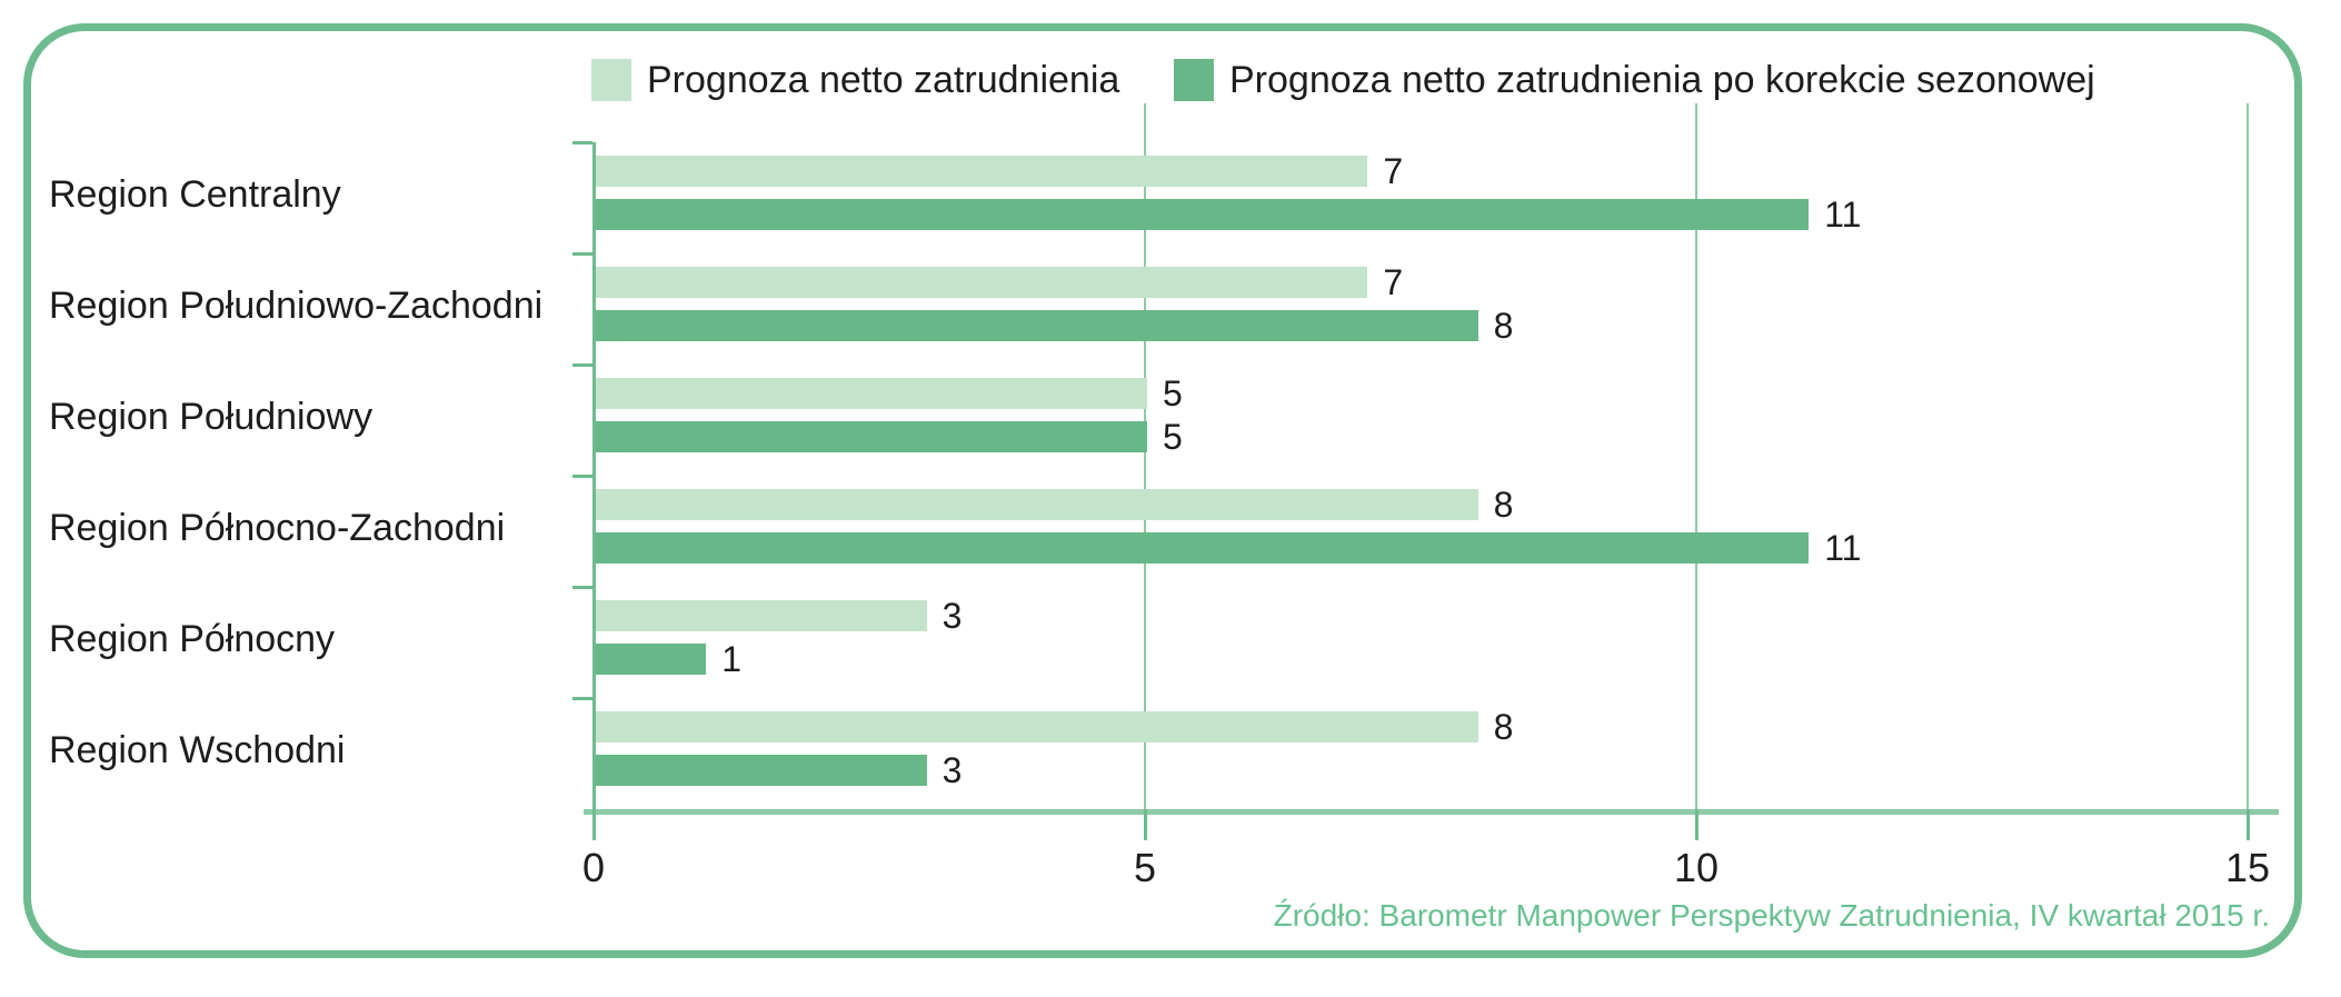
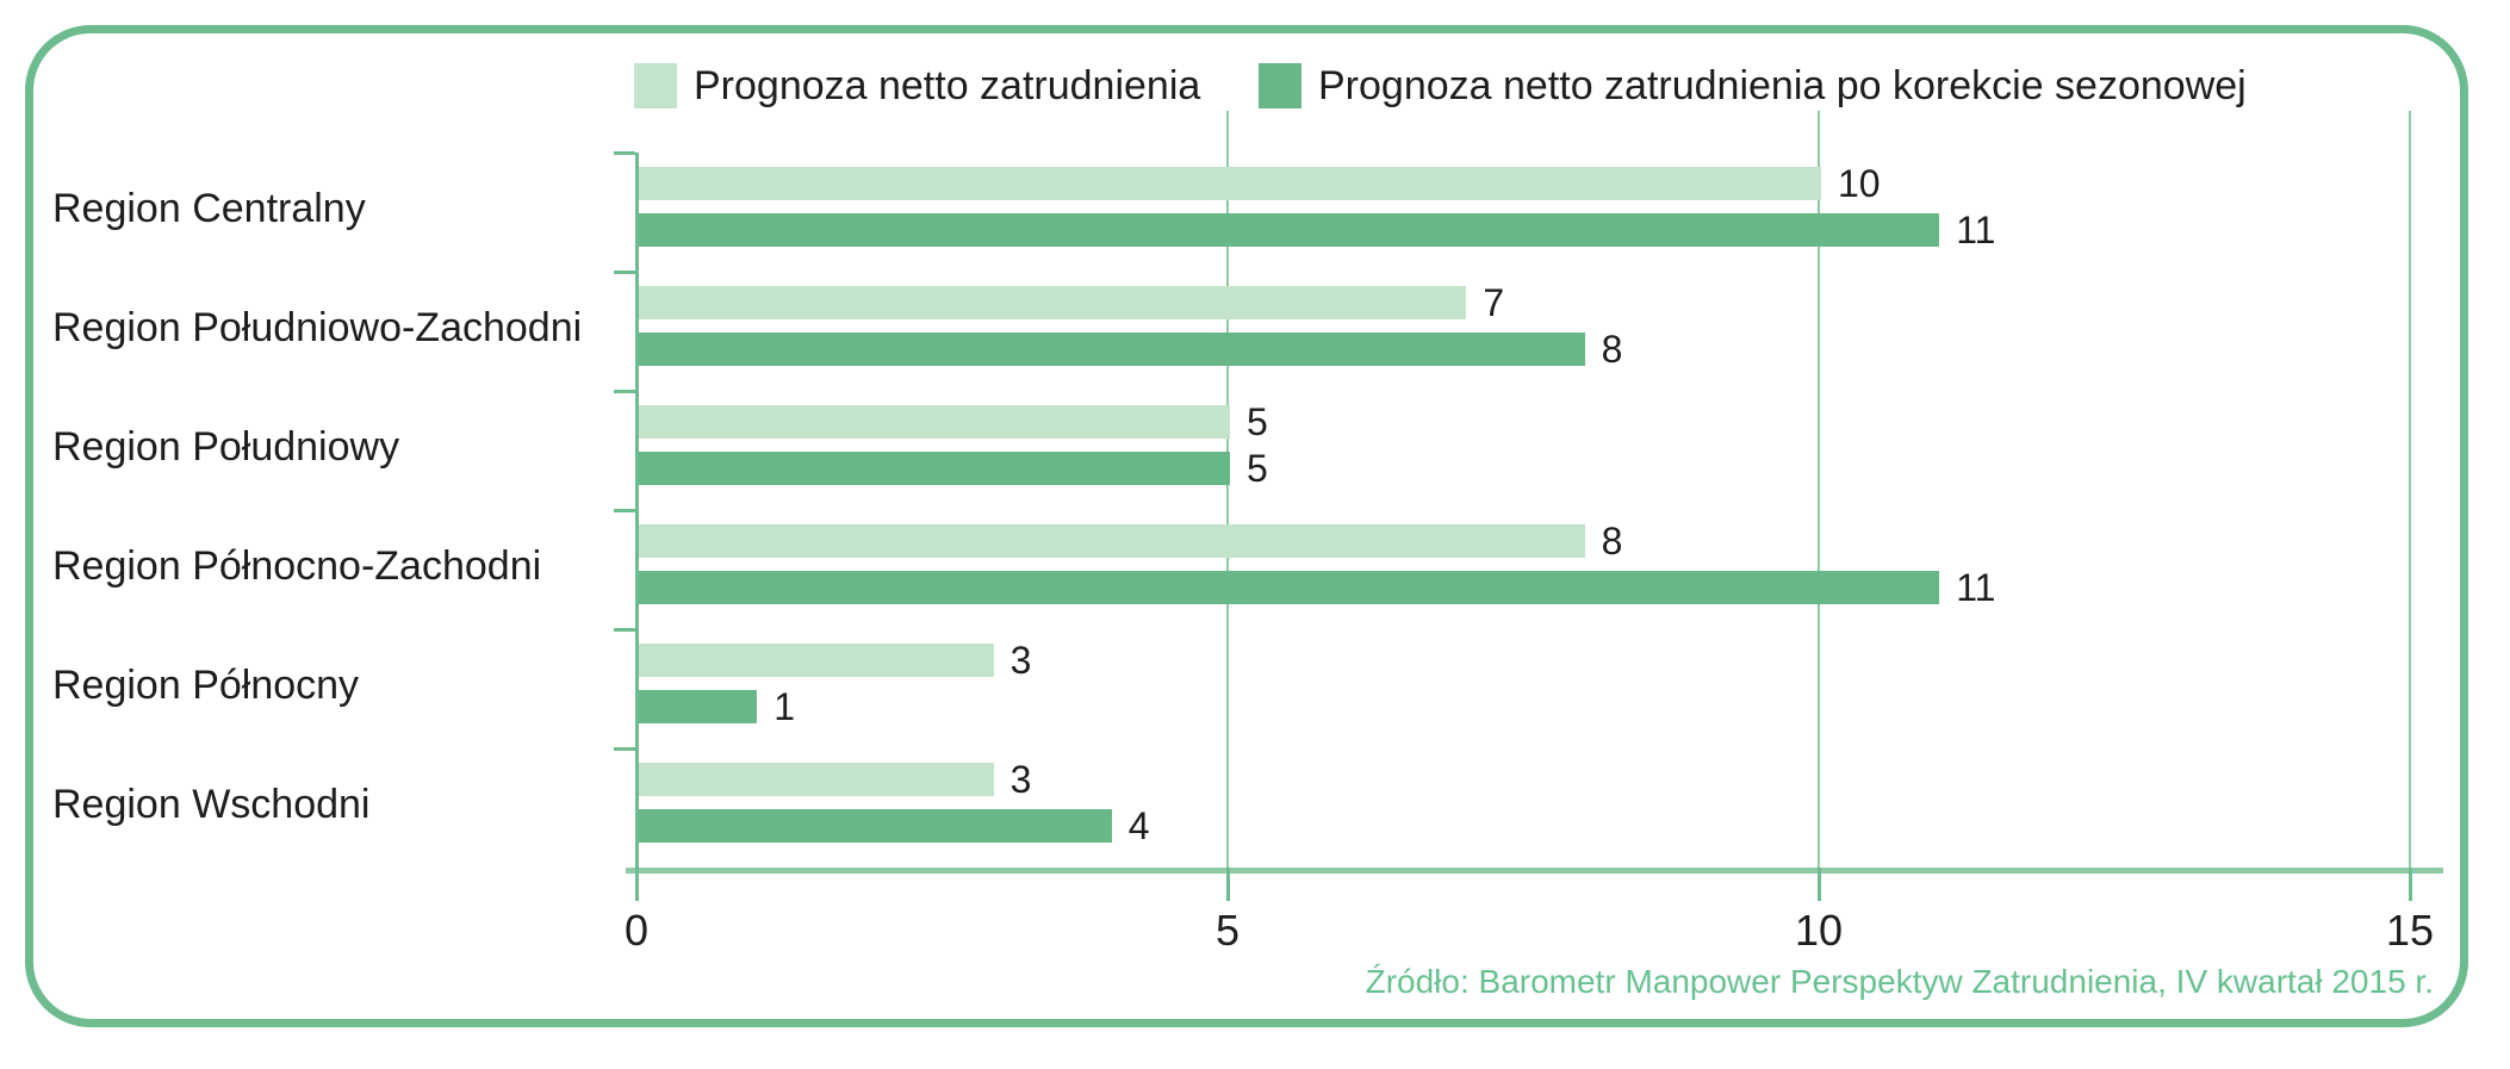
Prognoza netto zatrudnienia/Region Centralny: 7 -> 10
Prognoza netto zatrudnienia/Region Wschodni: 8 -> 3
Prognoza netto zatrudnienia po korekcie sezonowej/Region Wschodni: 3 -> 4
